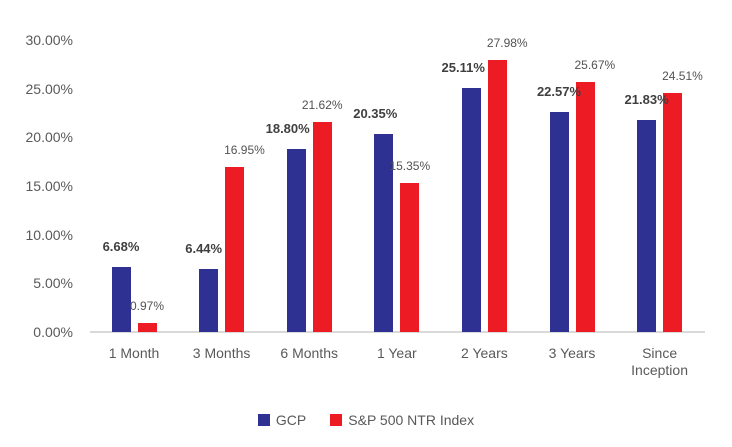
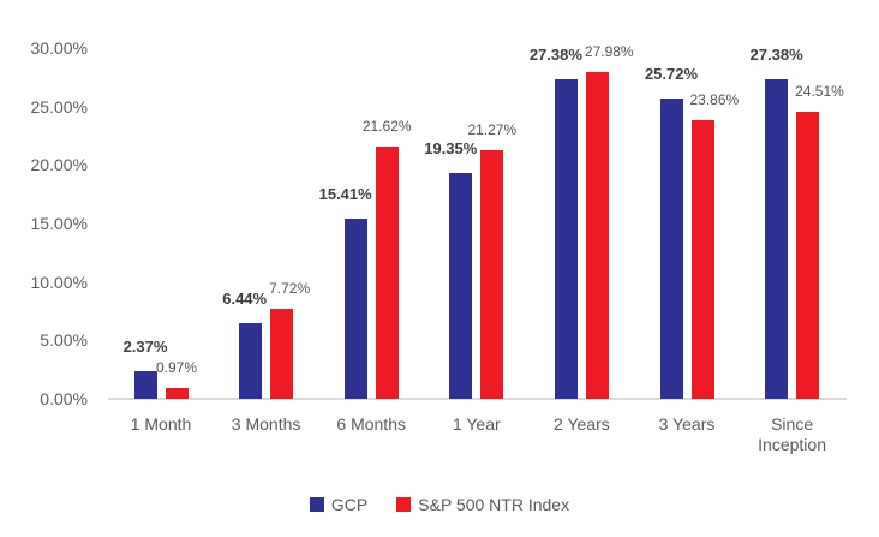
GCP/1 Month: 6.68% -> 2.37%
S&P 500 NTR Index/3 Months: 16.95% -> 7.72%
GCP/6 Months: 18.80% -> 15.41%
GCP/1 Year: 20.35% -> 19.35%
S&P 500 NTR Index/1 Year: 15.35% -> 21.27%
GCP/2 Years: 25.11% -> 27.38%
GCP/3 Years: 22.57% -> 25.72%
S&P 500 NTR Index/3 Years: 25.67% -> 23.86%
GCP/Since Inception: 21.83% -> 27.38%
